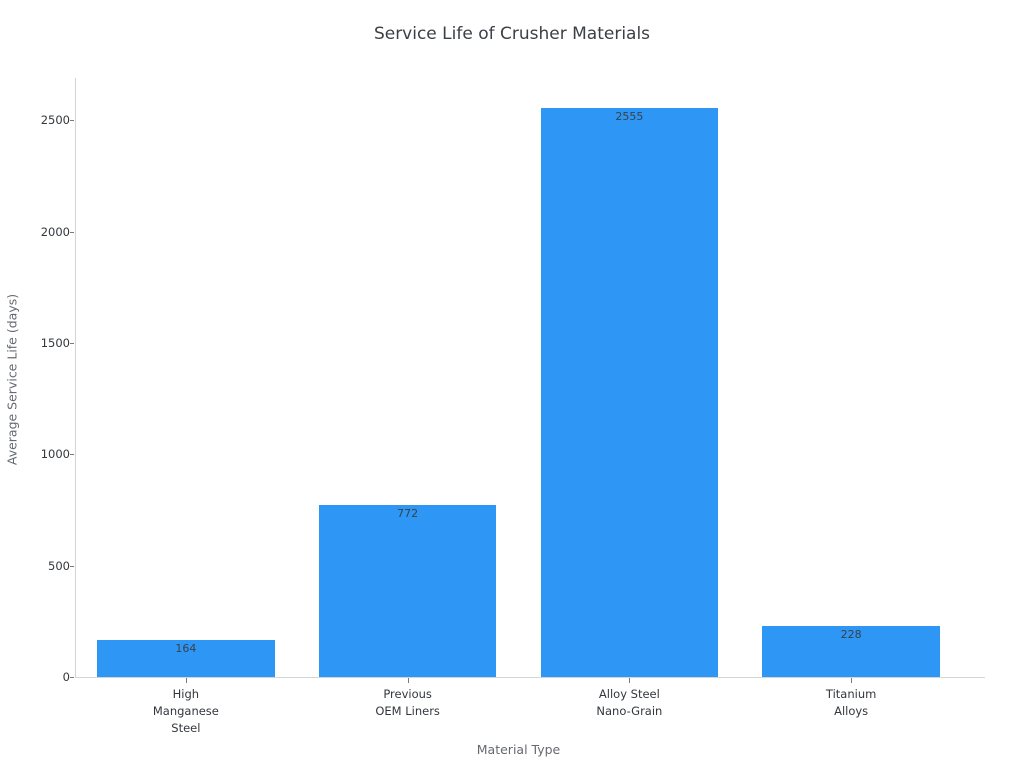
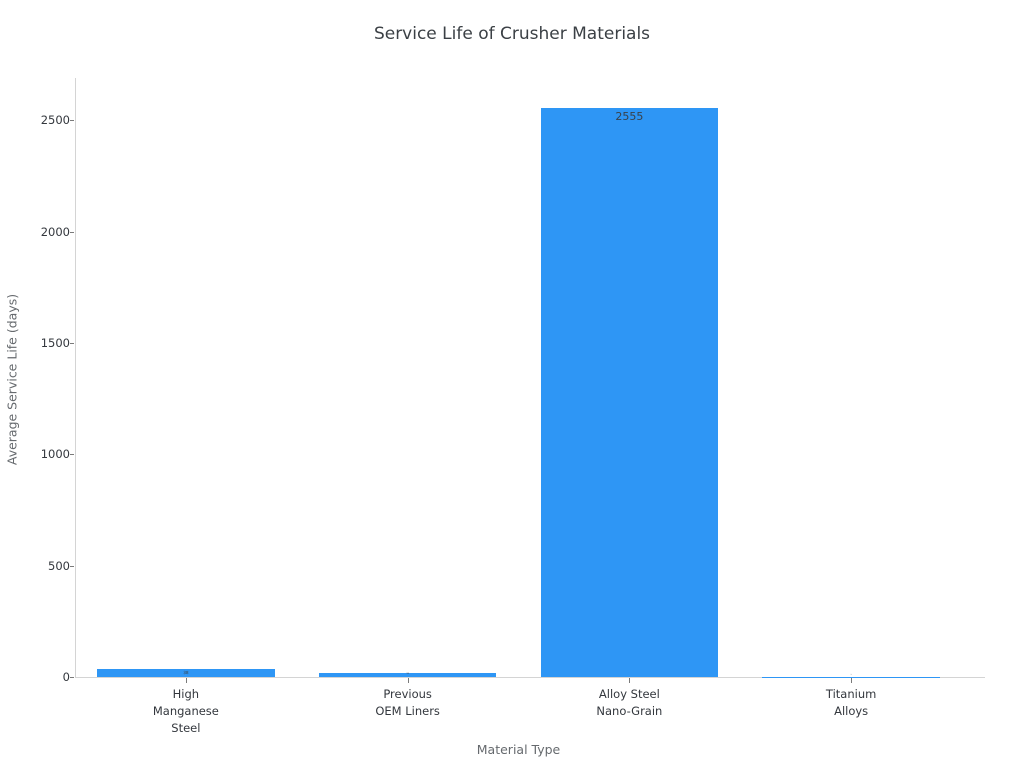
High Manganese Steel: 164 -> 38
Previous OEM Liners: 772 -> 18
Titanium Alloys: 228 -> 2
